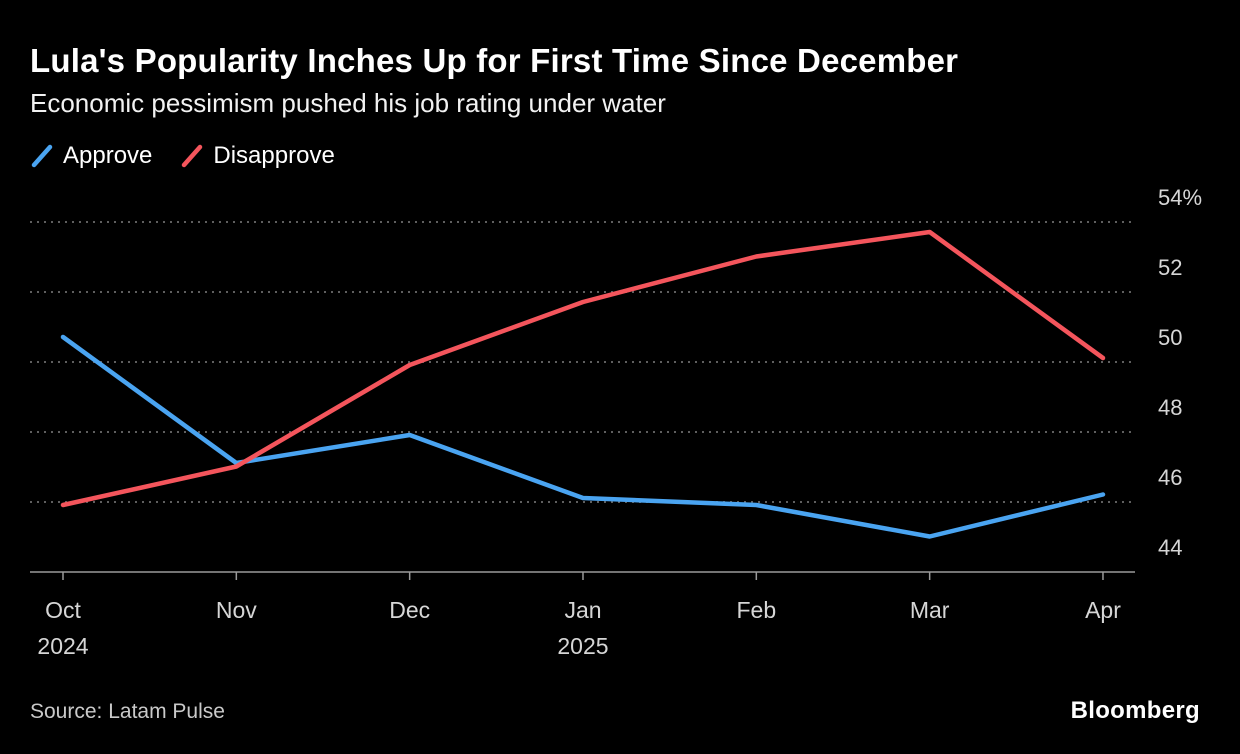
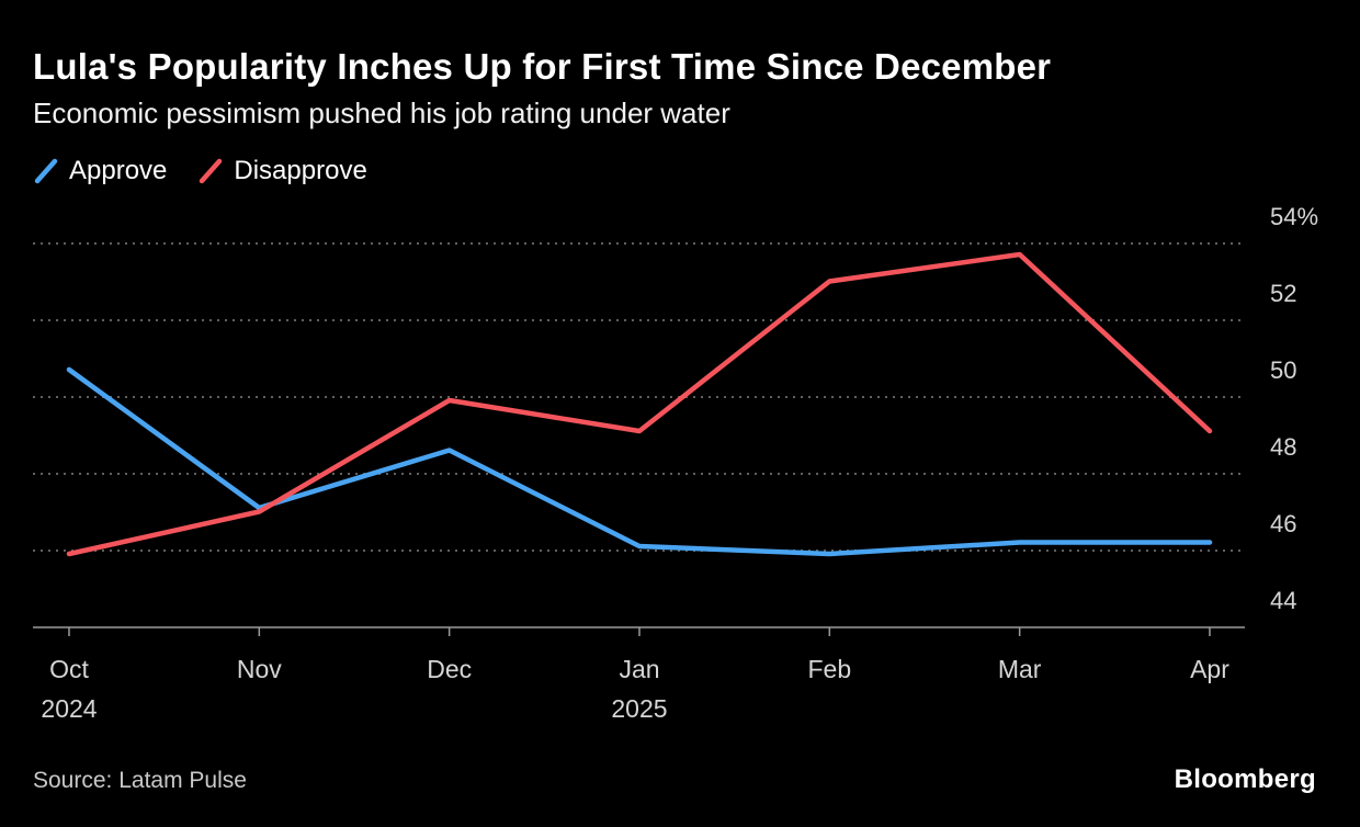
Approve/Dec: 47.2% -> 47.9%
Disapprove/Jan 2025: 51.0% -> 48.4%
Approve/Mar: 44.3% -> 45.5%
Disapprove/Apr: 49.4% -> 48.4%
